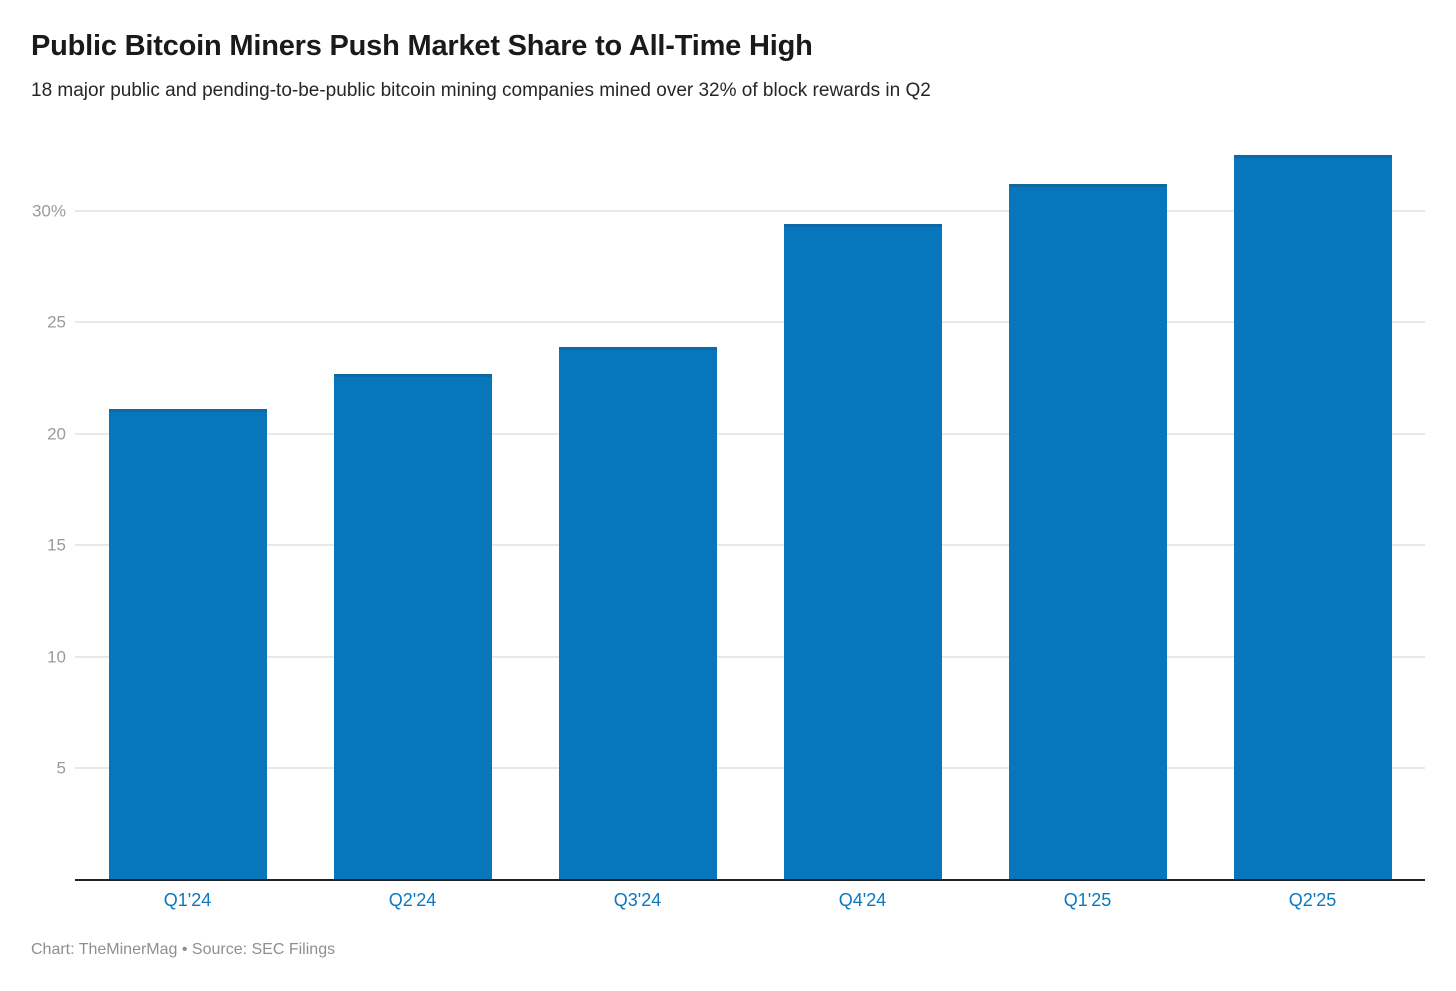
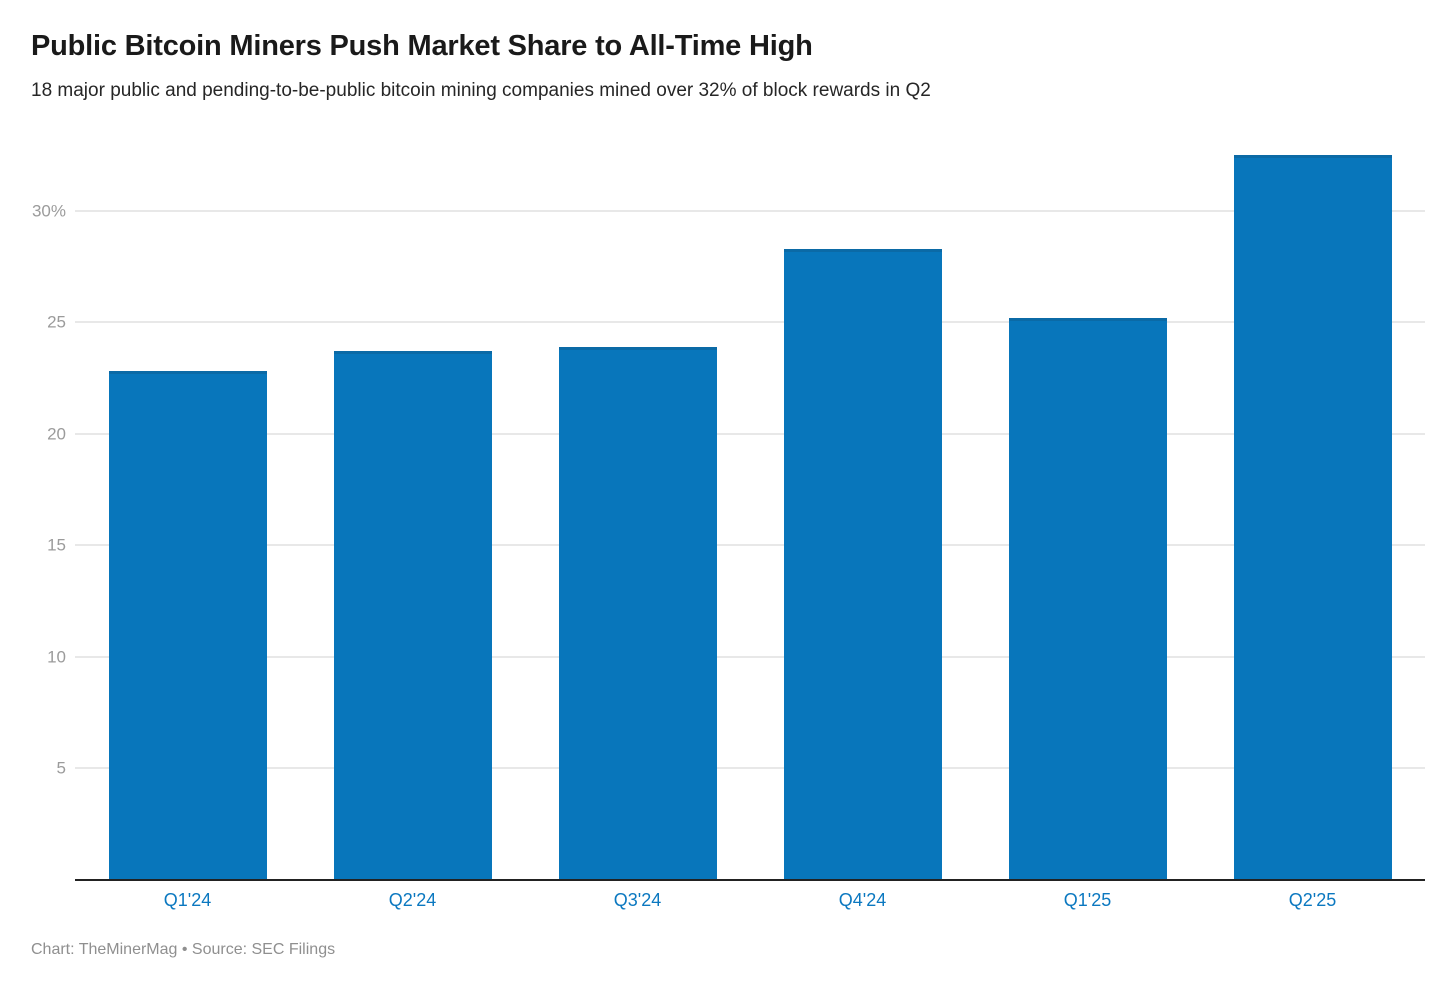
Q1'24: 21.1% -> 22.8%
Q2'24: 22.7% -> 23.7%
Q4'24: 29.4% -> 28.3%
Q1'25: 31.2% -> 25.2%
